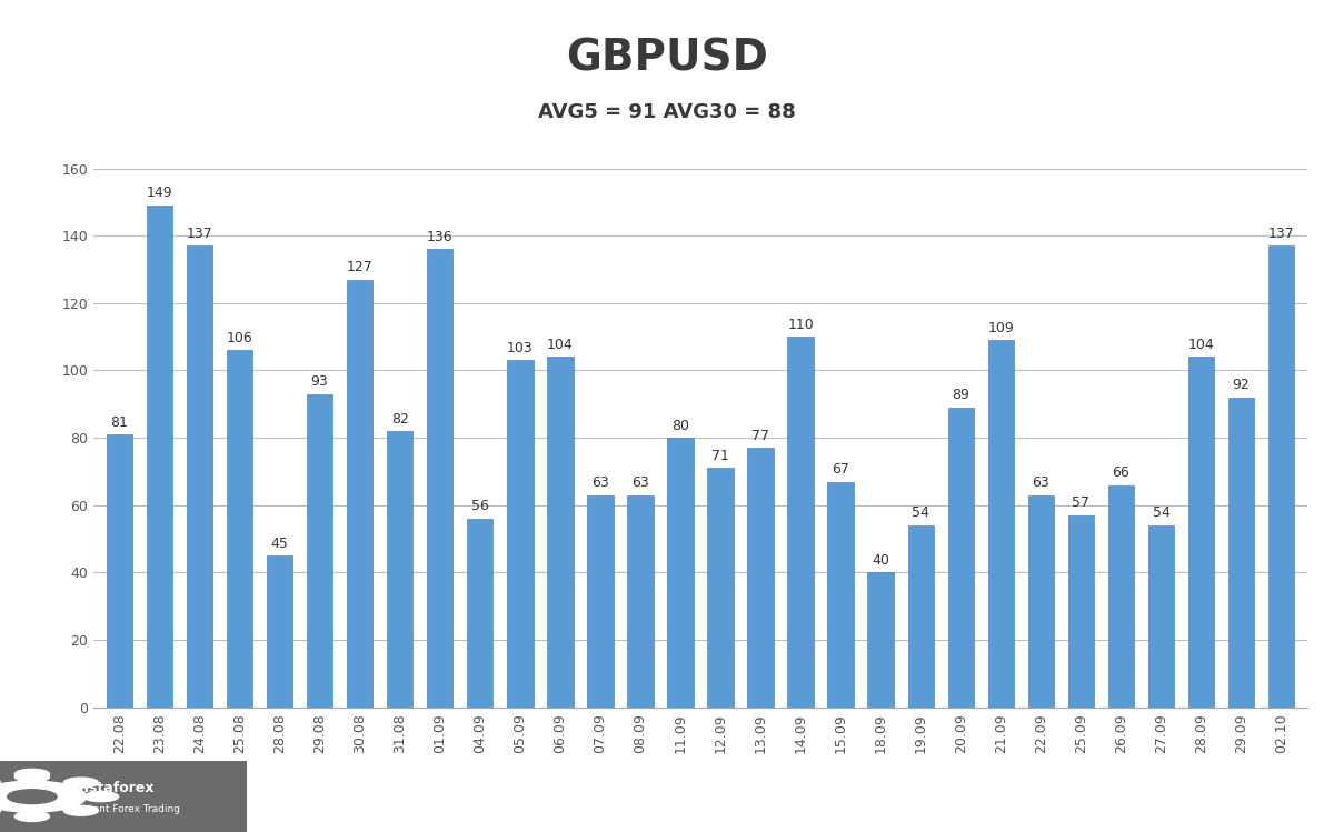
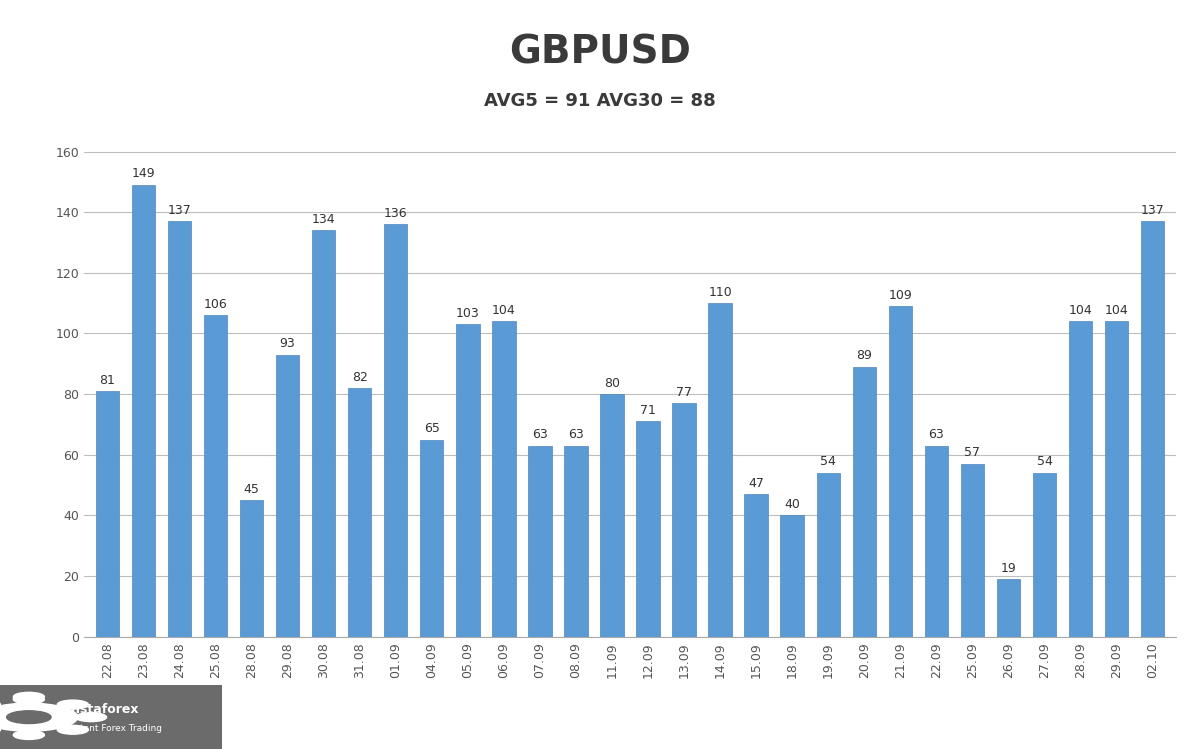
30.08: 127 -> 134
04.09: 56 -> 65
15.09: 67 -> 47
26.09: 66 -> 19
29.09: 92 -> 104
